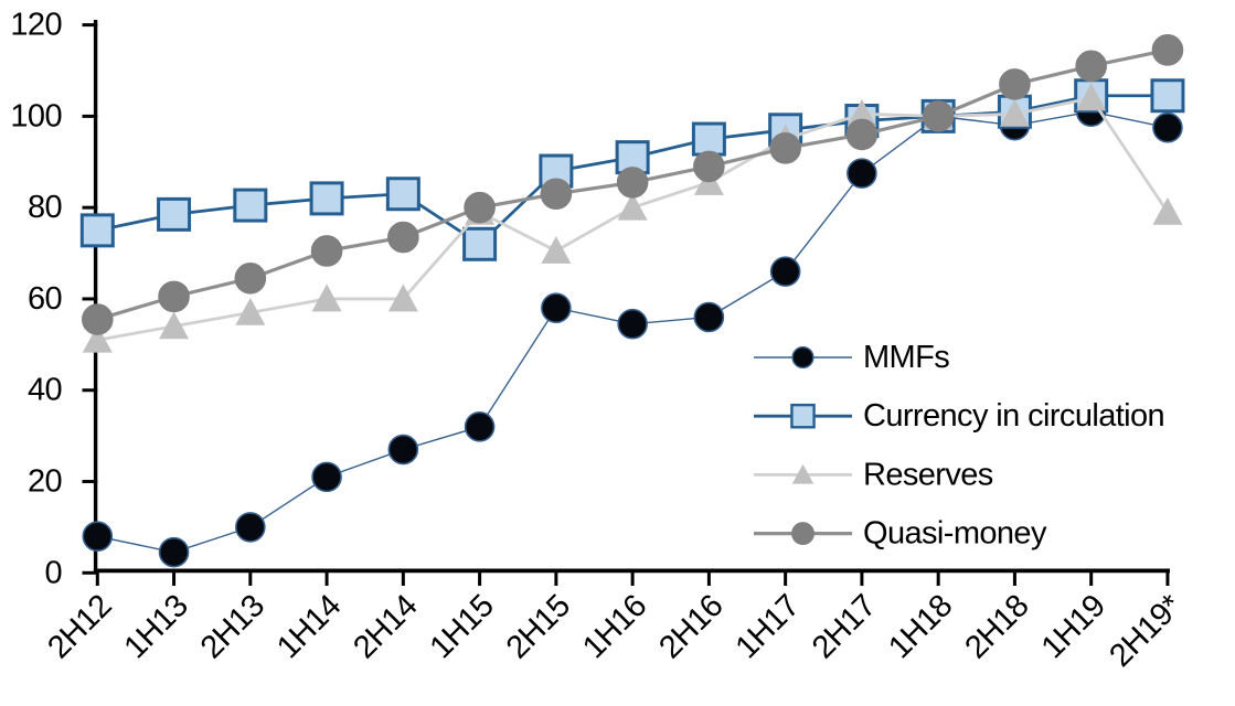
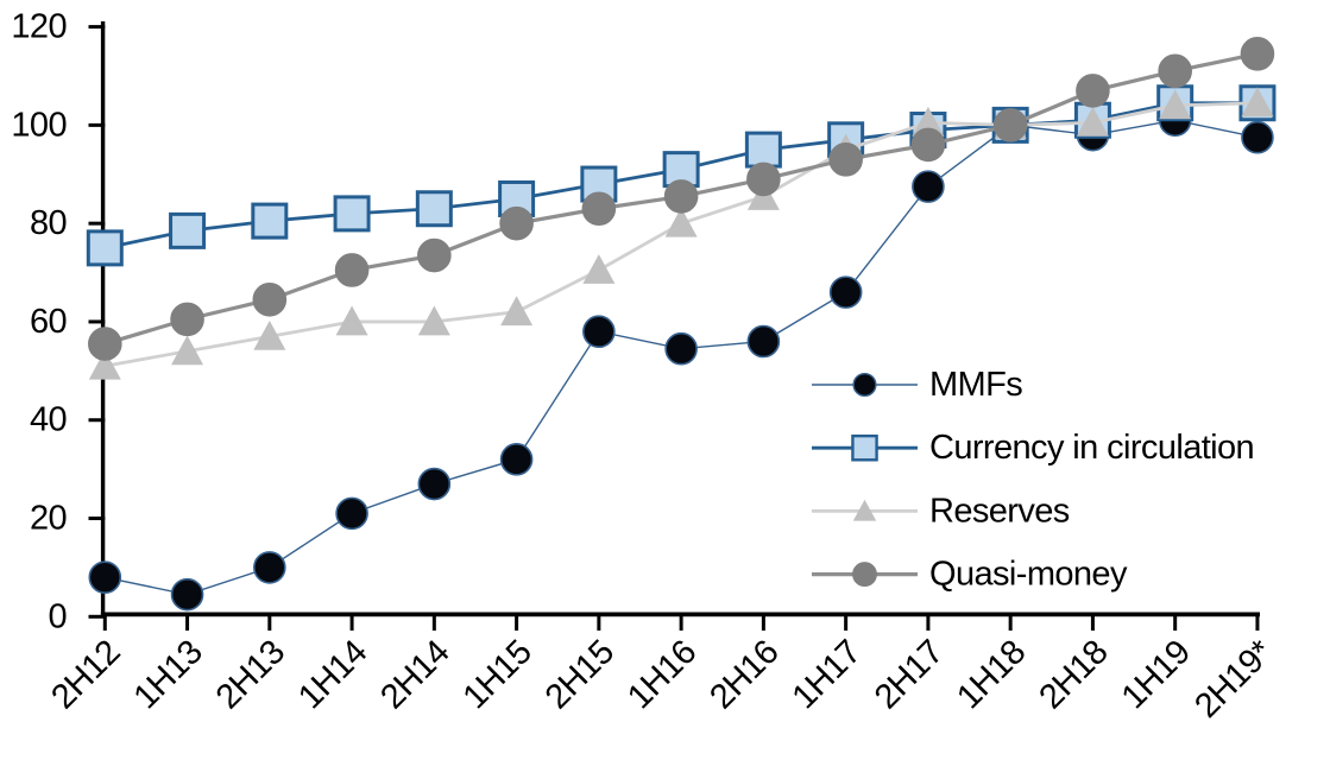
Currency in circulation/1H15: 72 -> 85
Reserves/1H15: 79 -> 62
Reserves/2H19*: 79 -> 104
